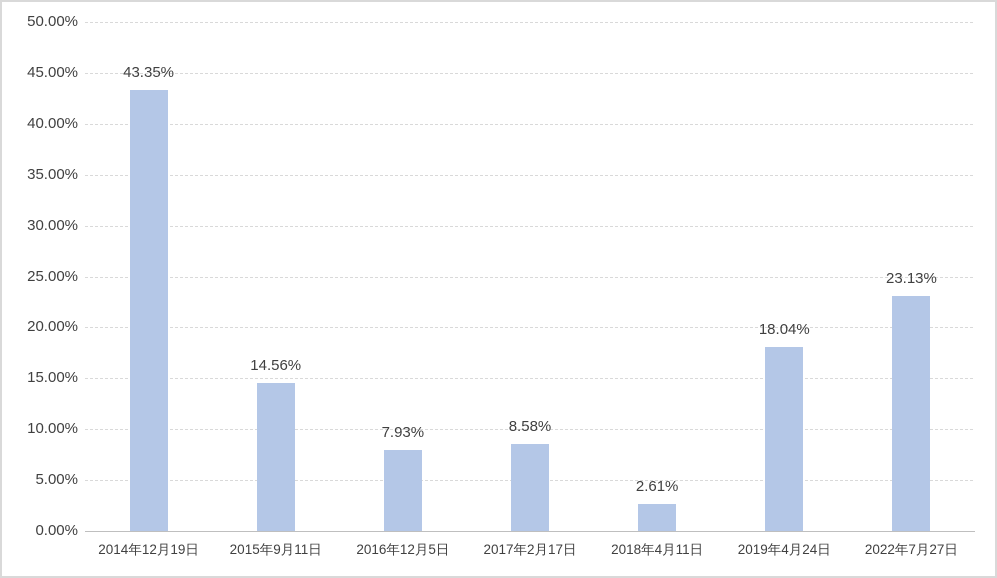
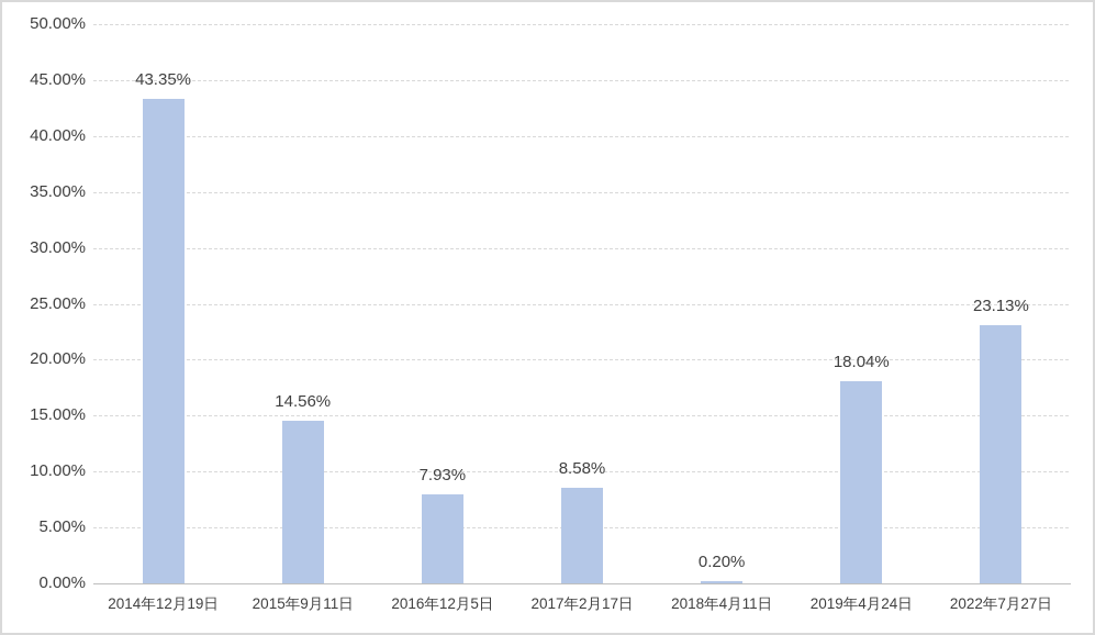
2018年4月11日: 2.61% -> 0.20%
